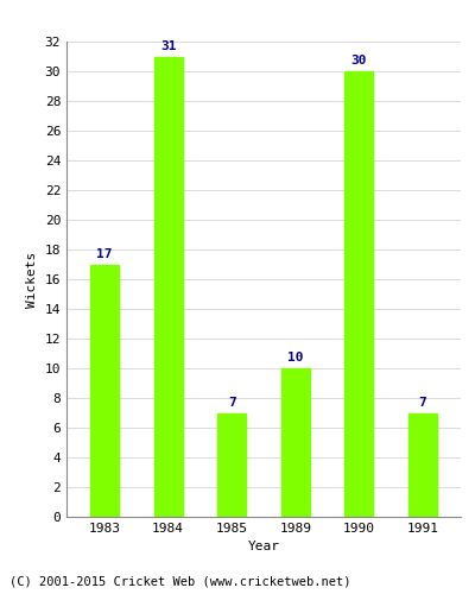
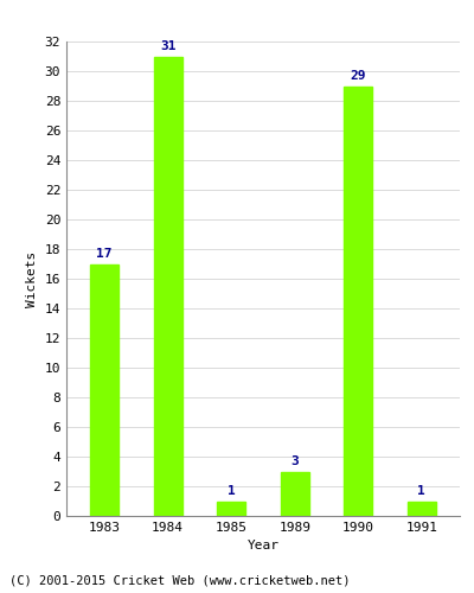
1985: 7 -> 1
1989: 10 -> 3
1990: 30 -> 29
1991: 7 -> 1
